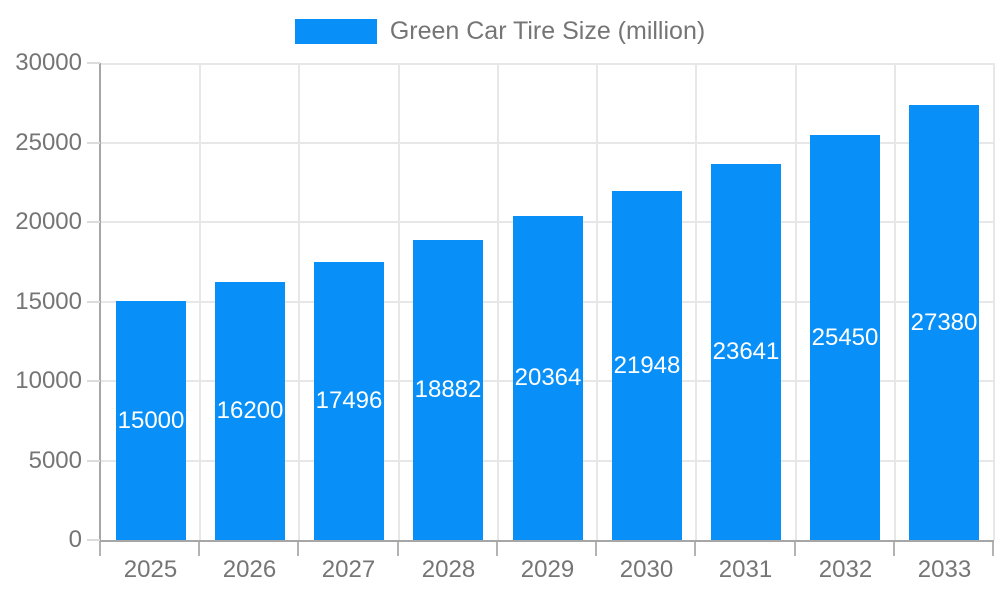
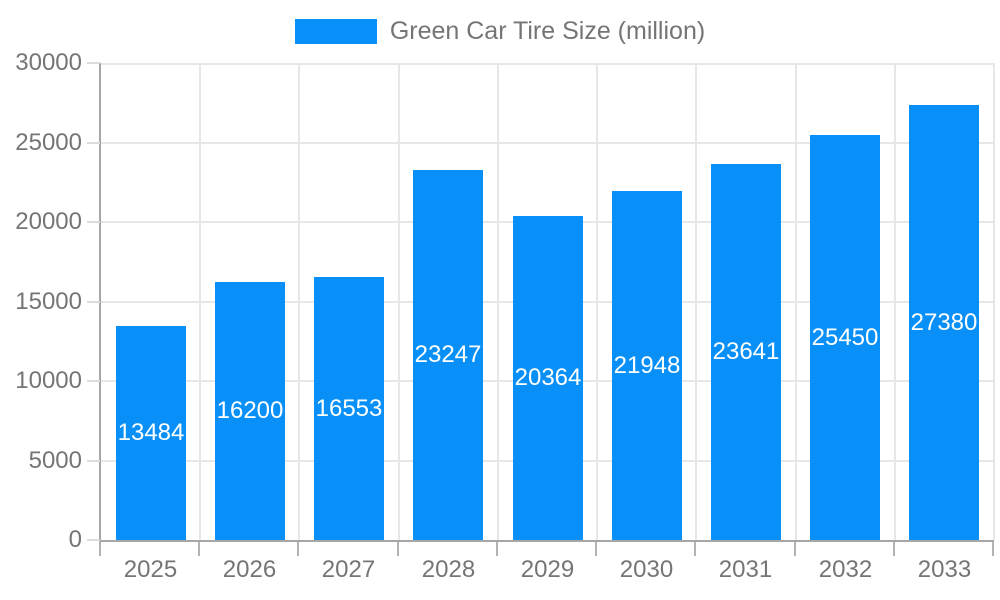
2025: 15000 -> 13484
2027: 17496 -> 16553
2028: 18882 -> 23247
